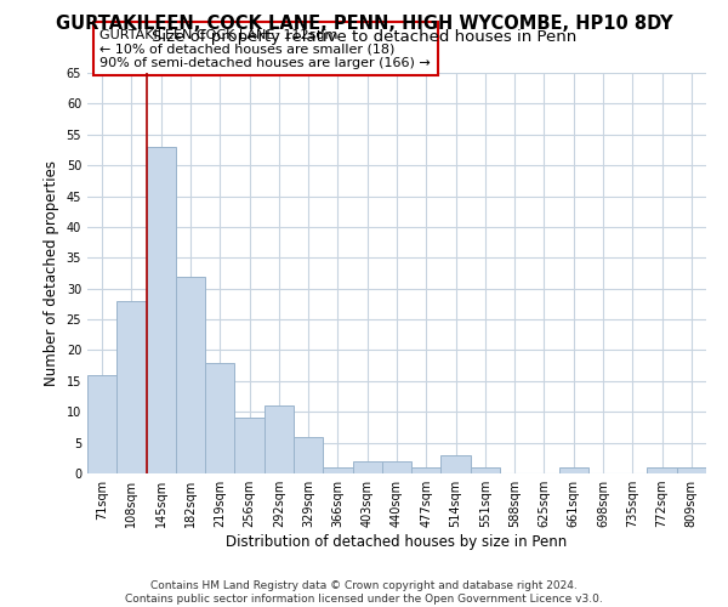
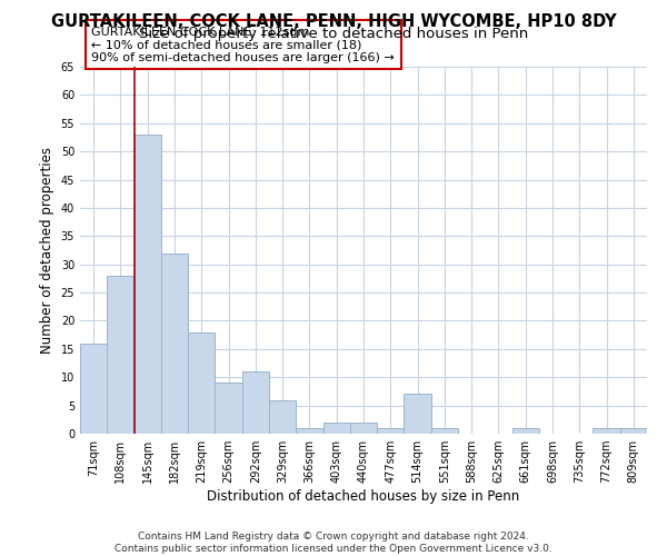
514sqm: 3 -> 7
